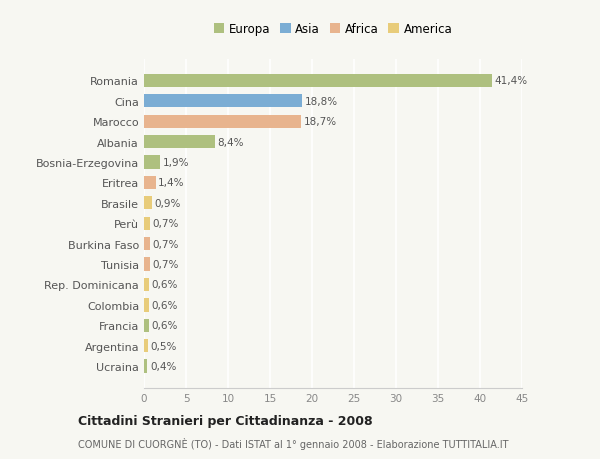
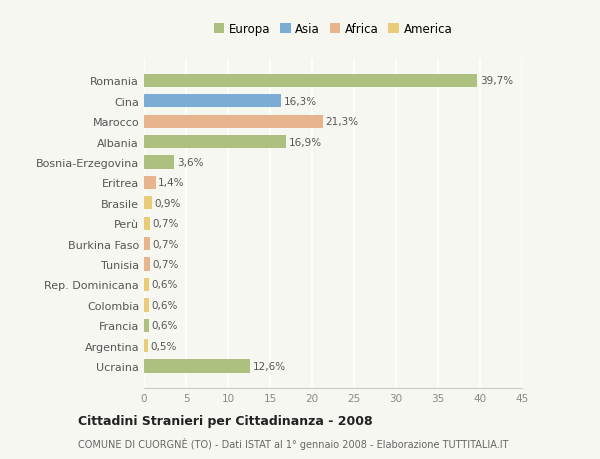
Romania: 41,4% -> 39,7%
Cina: 18,8% -> 16,3%
Marocco: 18,7% -> 21,3%
Albania: 8,4% -> 16,9%
Bosnia-Erzegovina: 1,9% -> 3,6%
Ucraina: 0,4% -> 12,6%
